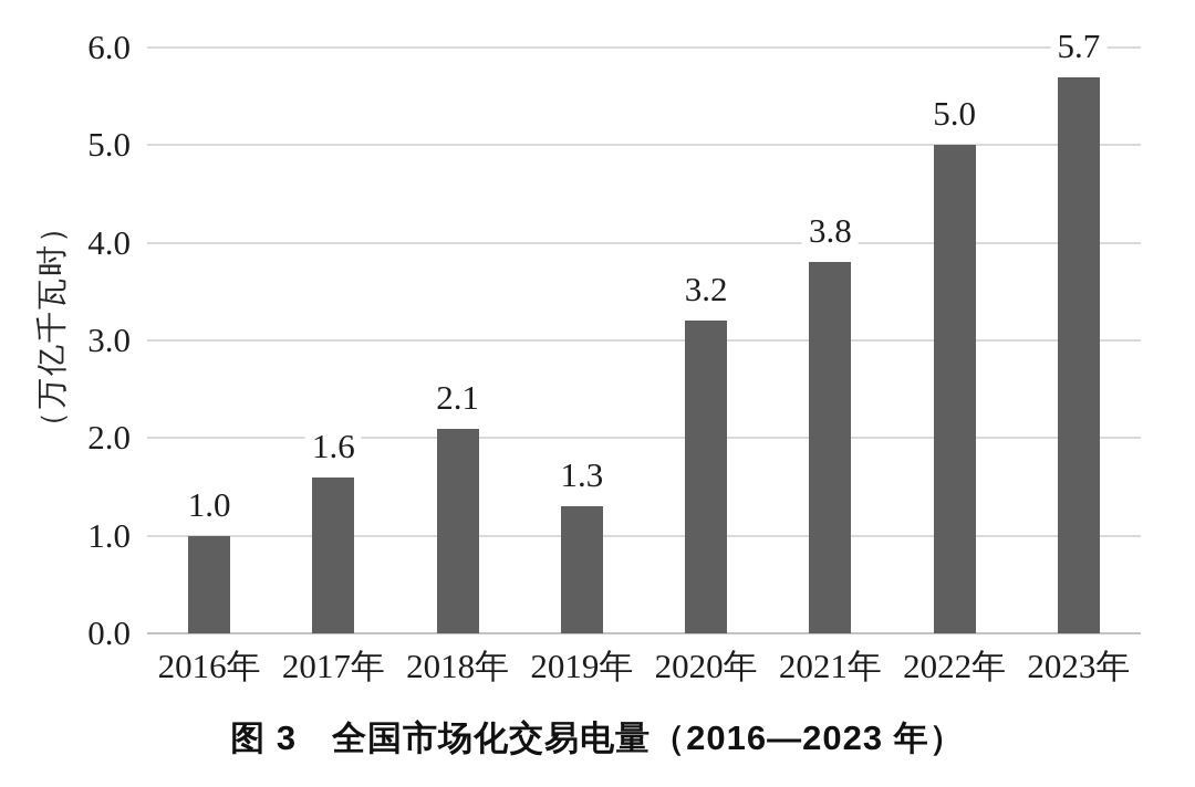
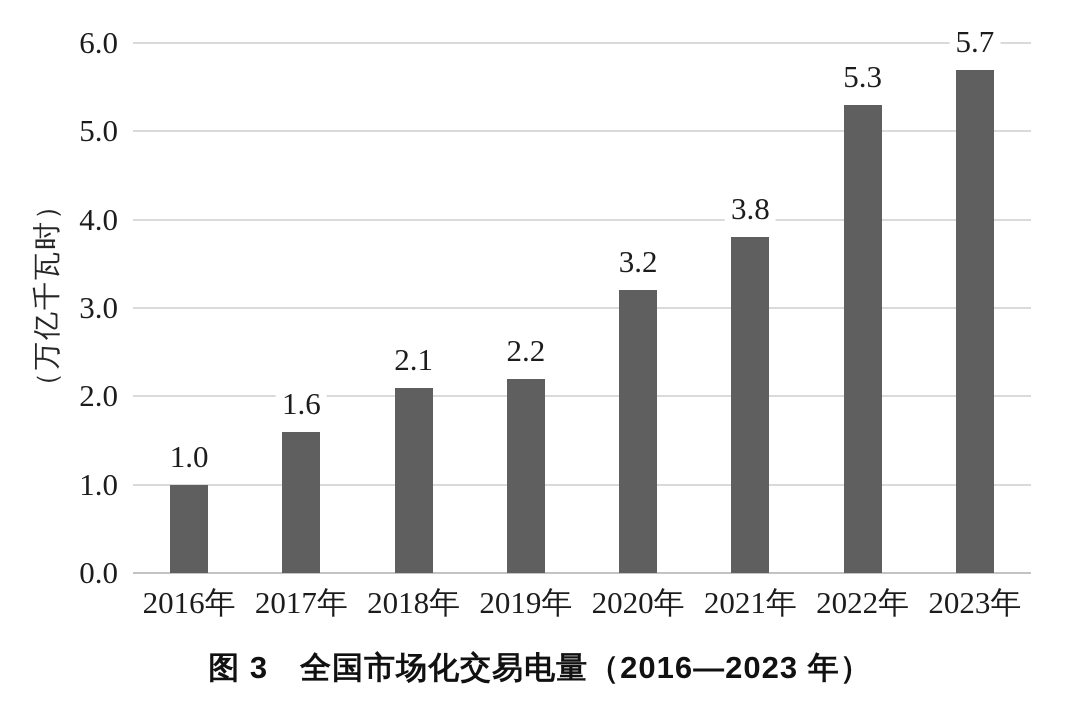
2019年: 1.3 -> 2.2
2022年: 5.0 -> 5.3
